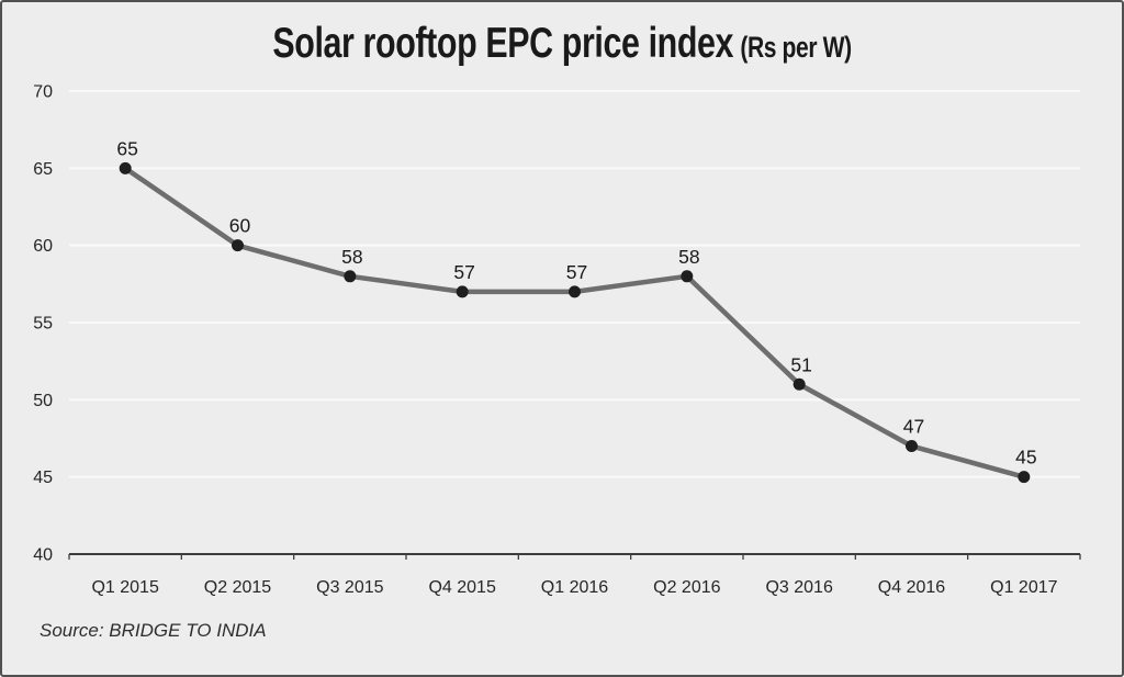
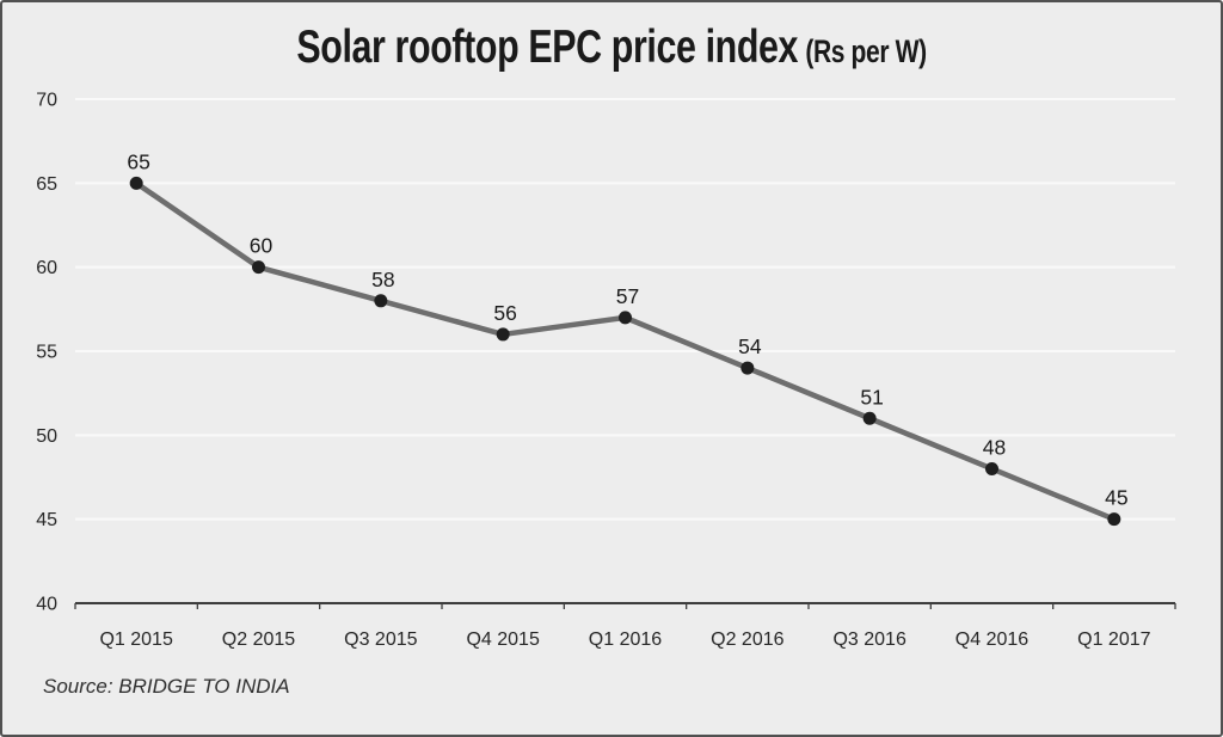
Q4 2015: 57 -> 56
Q2 2016: 58 -> 54
Q4 2016: 47 -> 48
